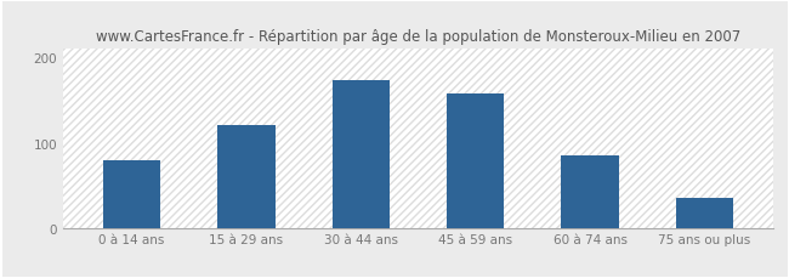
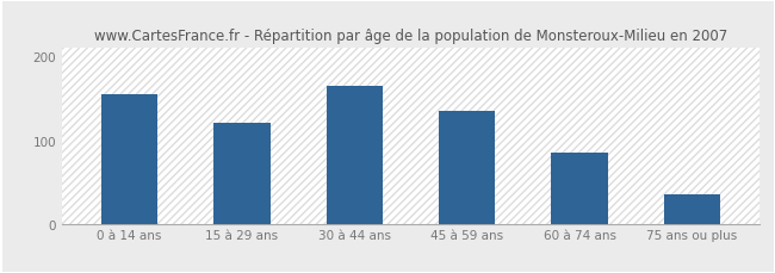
0 à 14 ans: 80 -> 155
30 à 44 ans: 174 -> 165
45 à 59 ans: 158 -> 135
